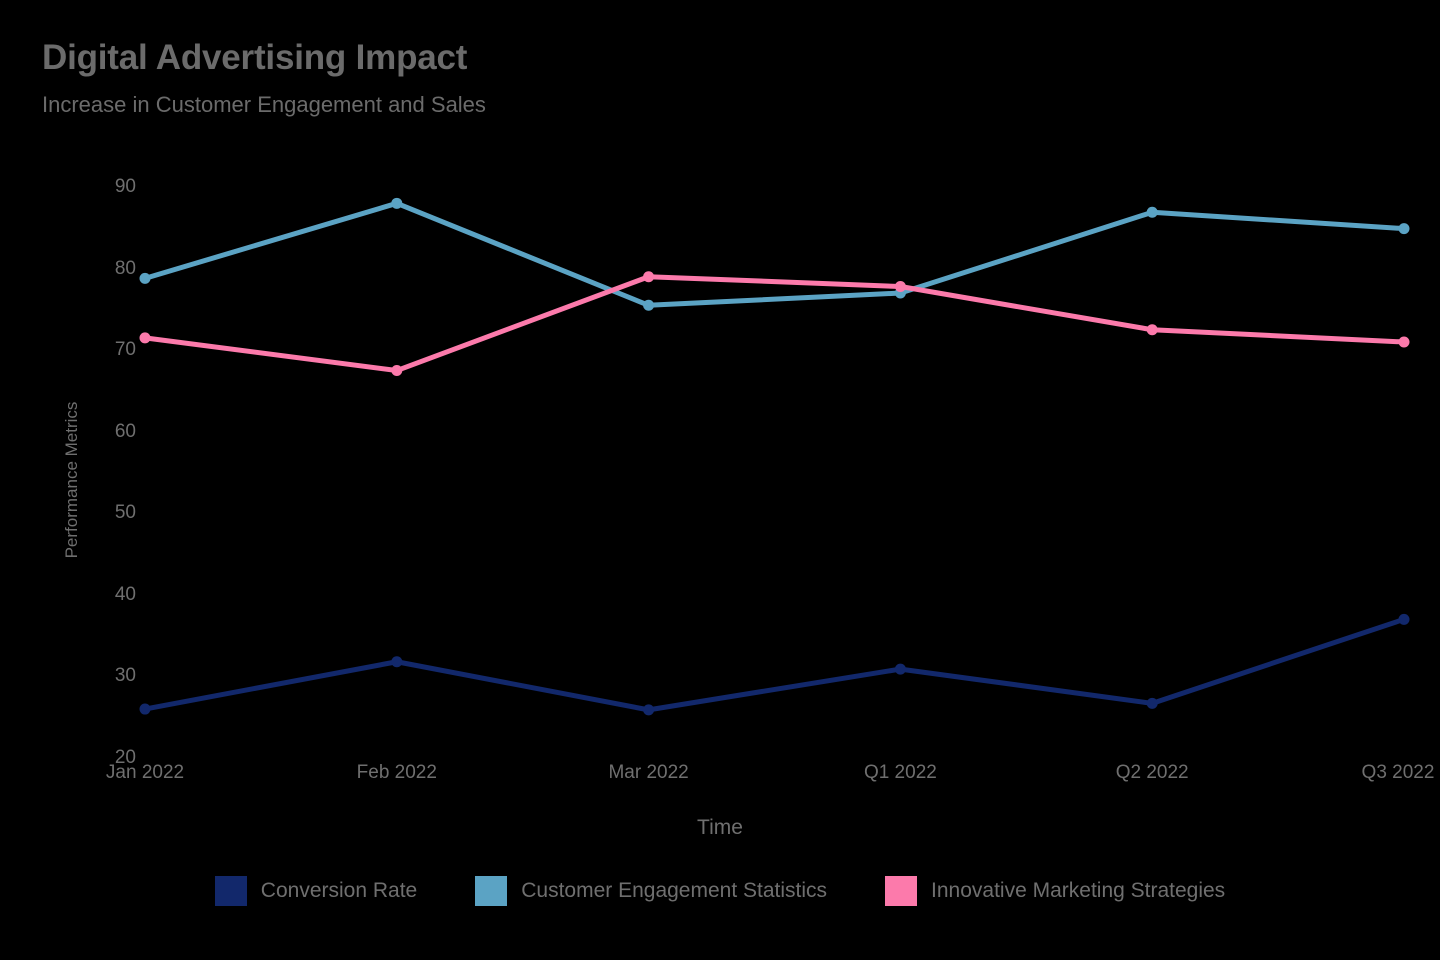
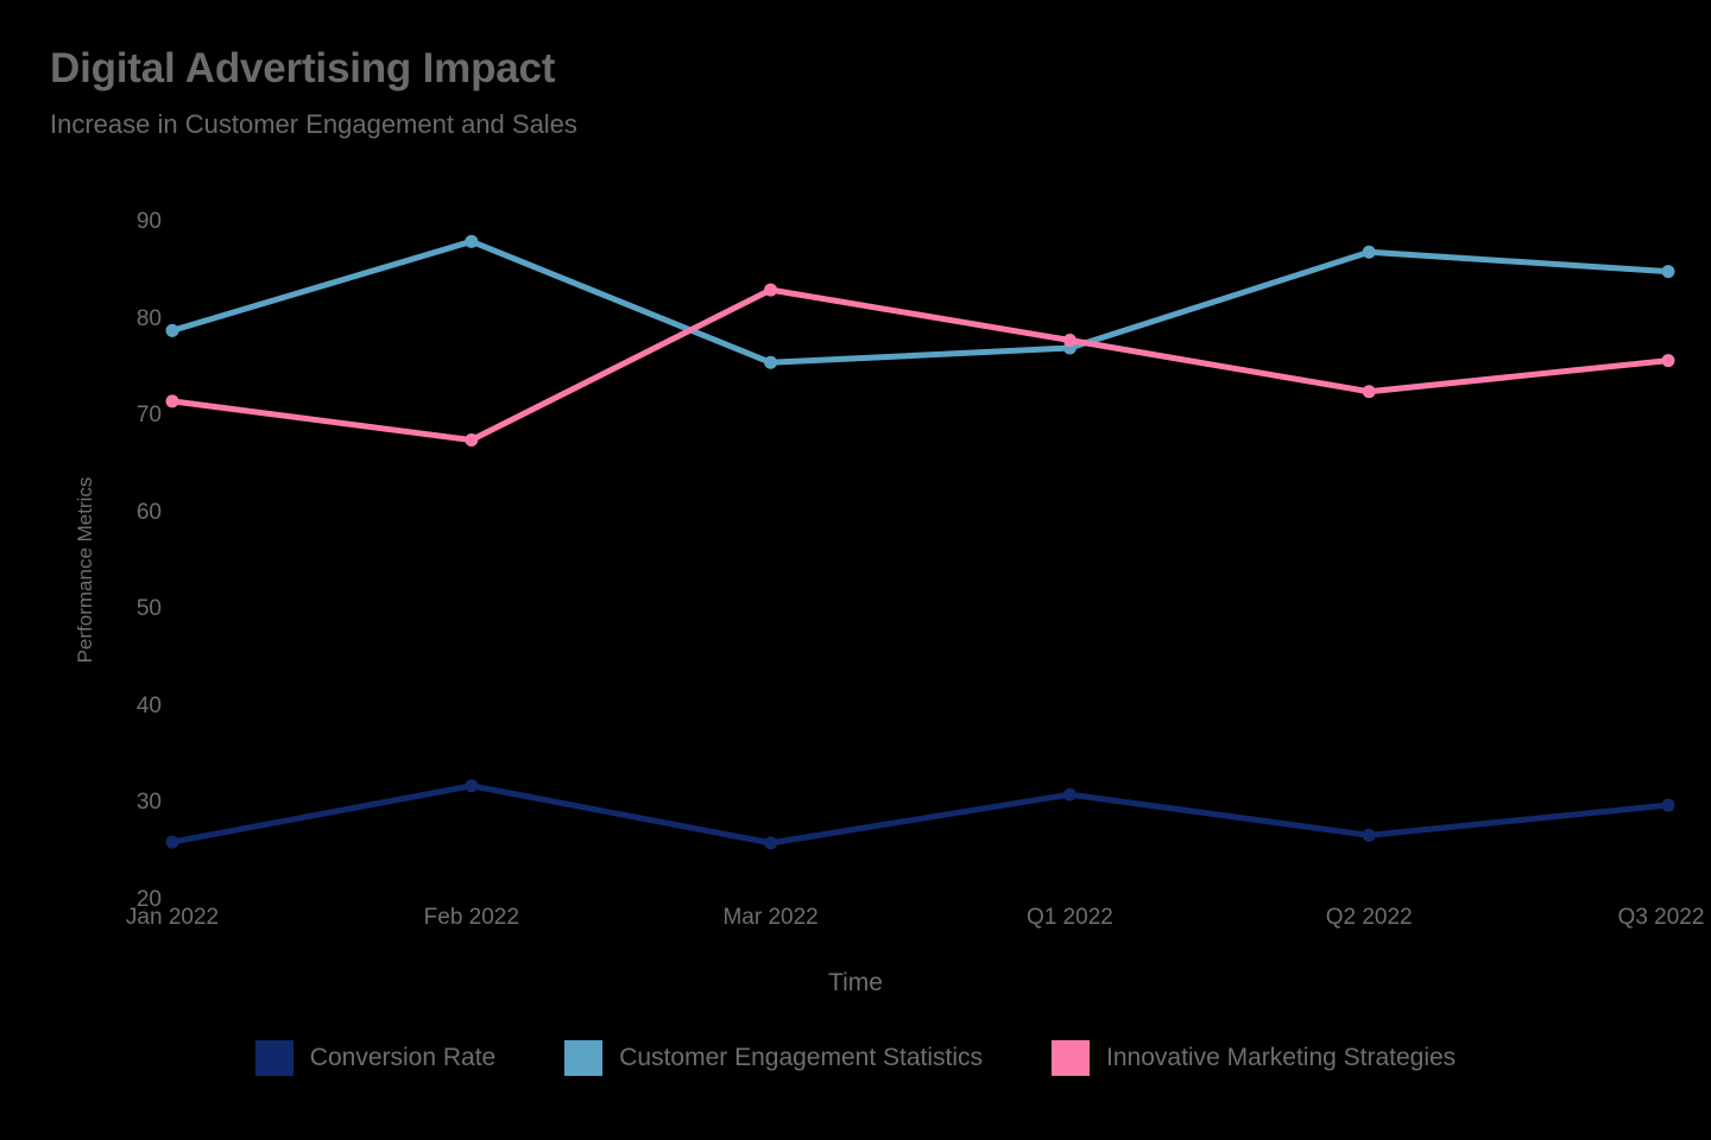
Innovative Marketing Strategies/Mar 2022: 79 -> 83
Conversion Rate/Q3 2022: 37 -> 30
Innovative Marketing Strategies/Q3 2022: 71 -> 76
